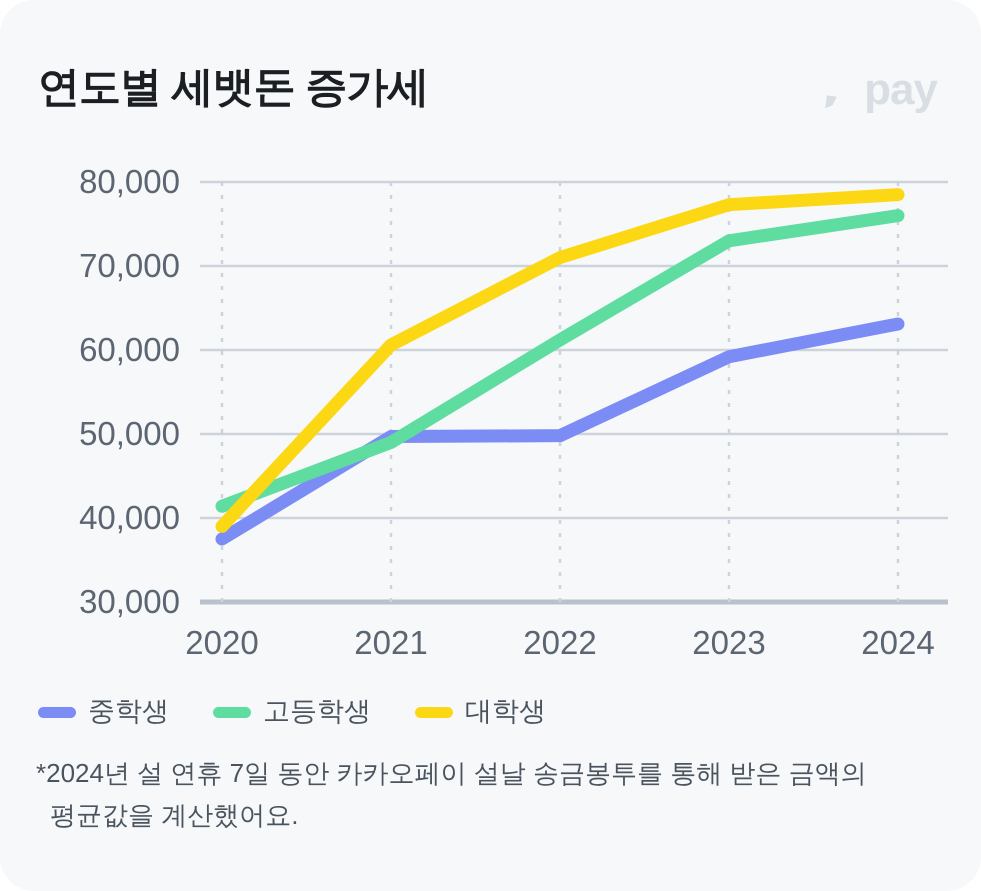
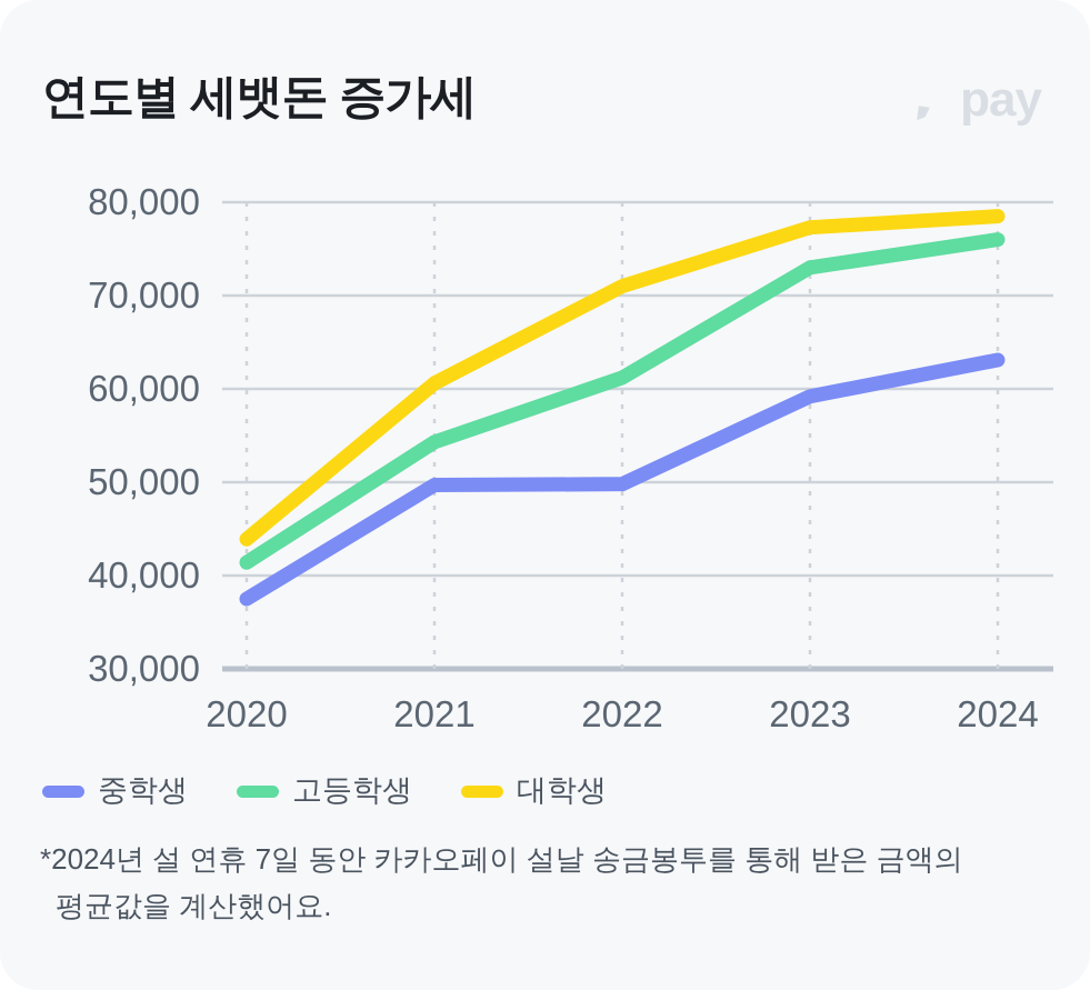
대학생/2020: 39000 -> 44000
고등학생/2021: 49000 -> 54000
